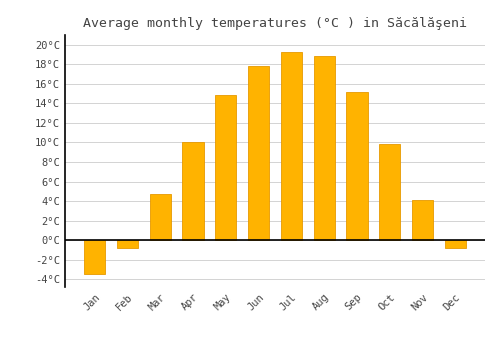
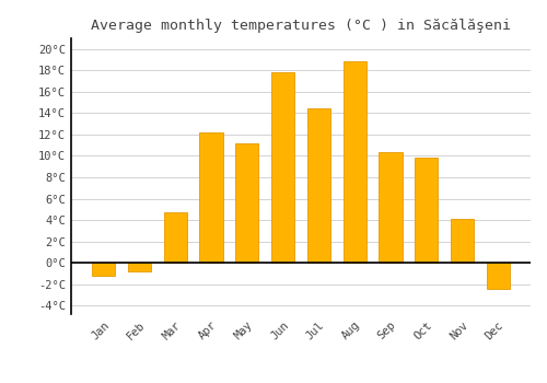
Jan: -3.5°C -> -1.2°C
Apr: 10.0°C -> 12.2°C
May: 14.9°C -> 11.2°C
Jul: 19.3°C -> 14.4°C
Sep: 15.2°C -> 10.4°C
Dec: -0.8°C -> -2.4°C
